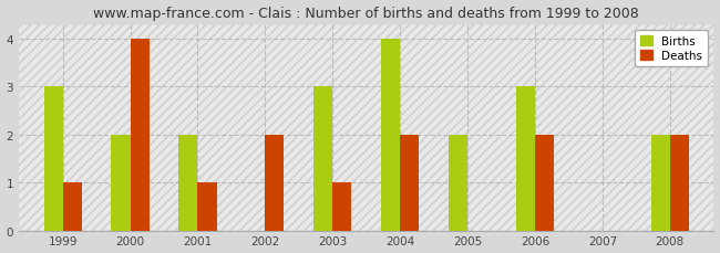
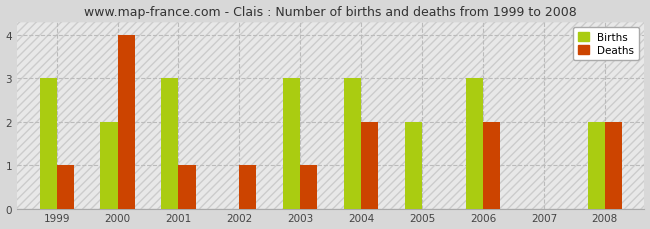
Births/2001: 2 -> 3
Deaths/2002: 2 -> 1
Births/2004: 4 -> 3
